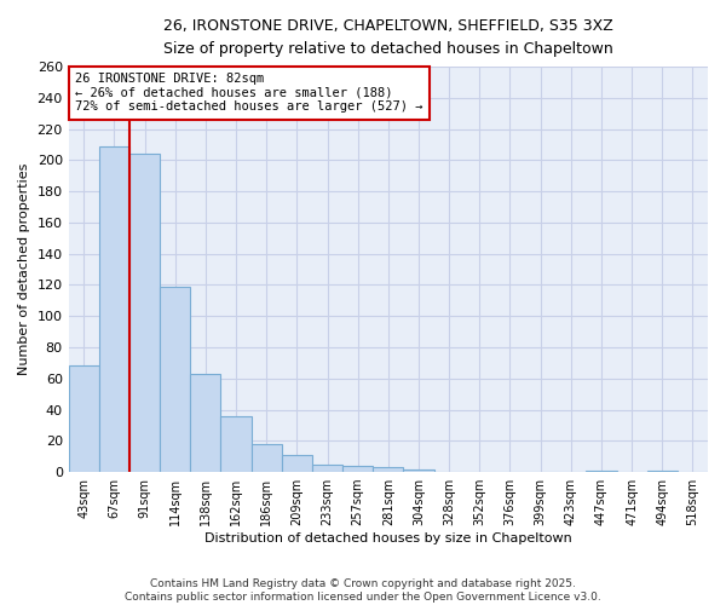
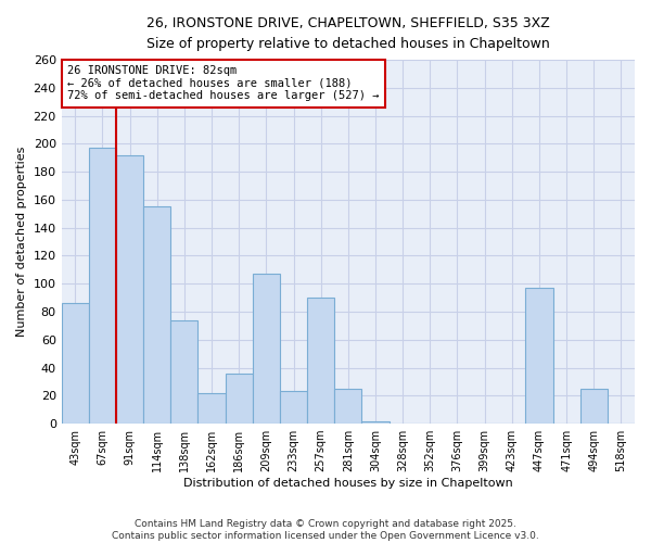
43sqm: 68 -> 86
67sqm: 209 -> 197
91sqm: 204 -> 192
114sqm: 119 -> 155
138sqm: 63 -> 74
162sqm: 36 -> 22
186sqm: 18 -> 36
209sqm: 11 -> 107
233sqm: 5 -> 23
257sqm: 4 -> 90
281sqm: 3 -> 25
447sqm: 1 -> 97
494sqm: 1 -> 25
